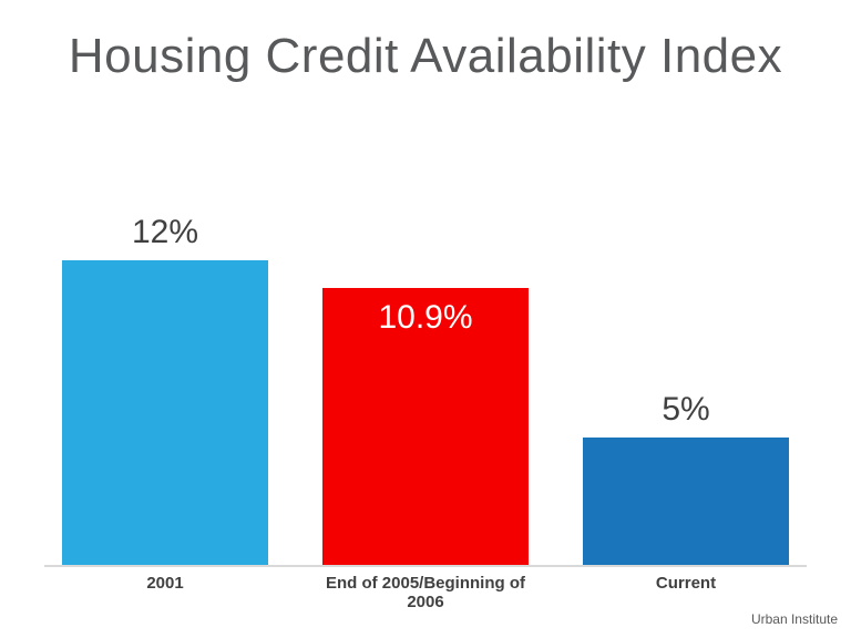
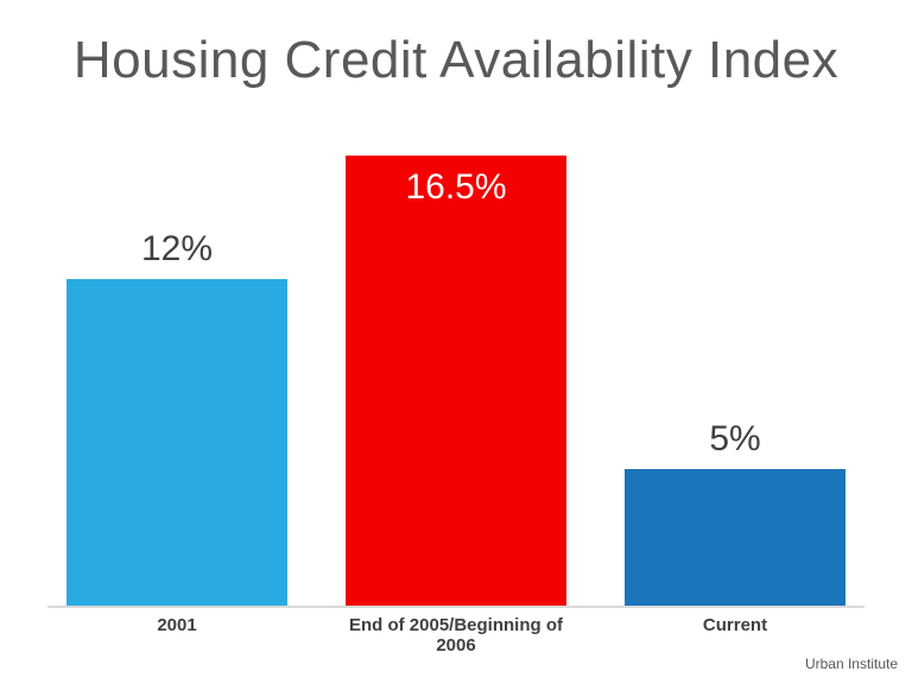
End of 2005/Beginning of 2006: 10.9% -> 16.5%
